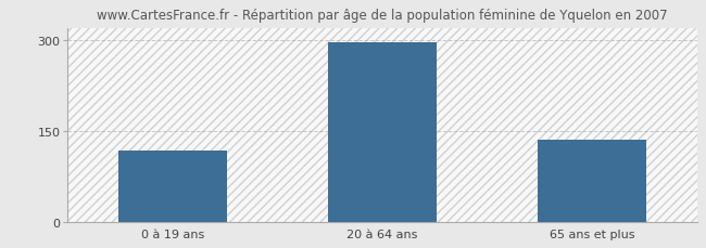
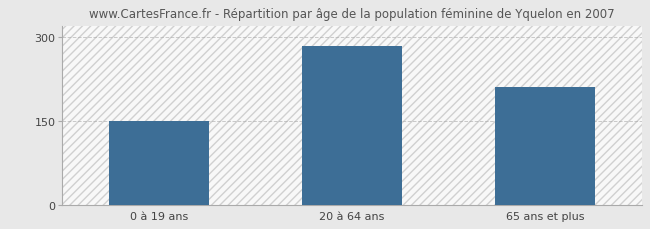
0 à 19 ans: 118 -> 150
20 à 64 ans: 296 -> 284
65 ans et plus: 135 -> 210
